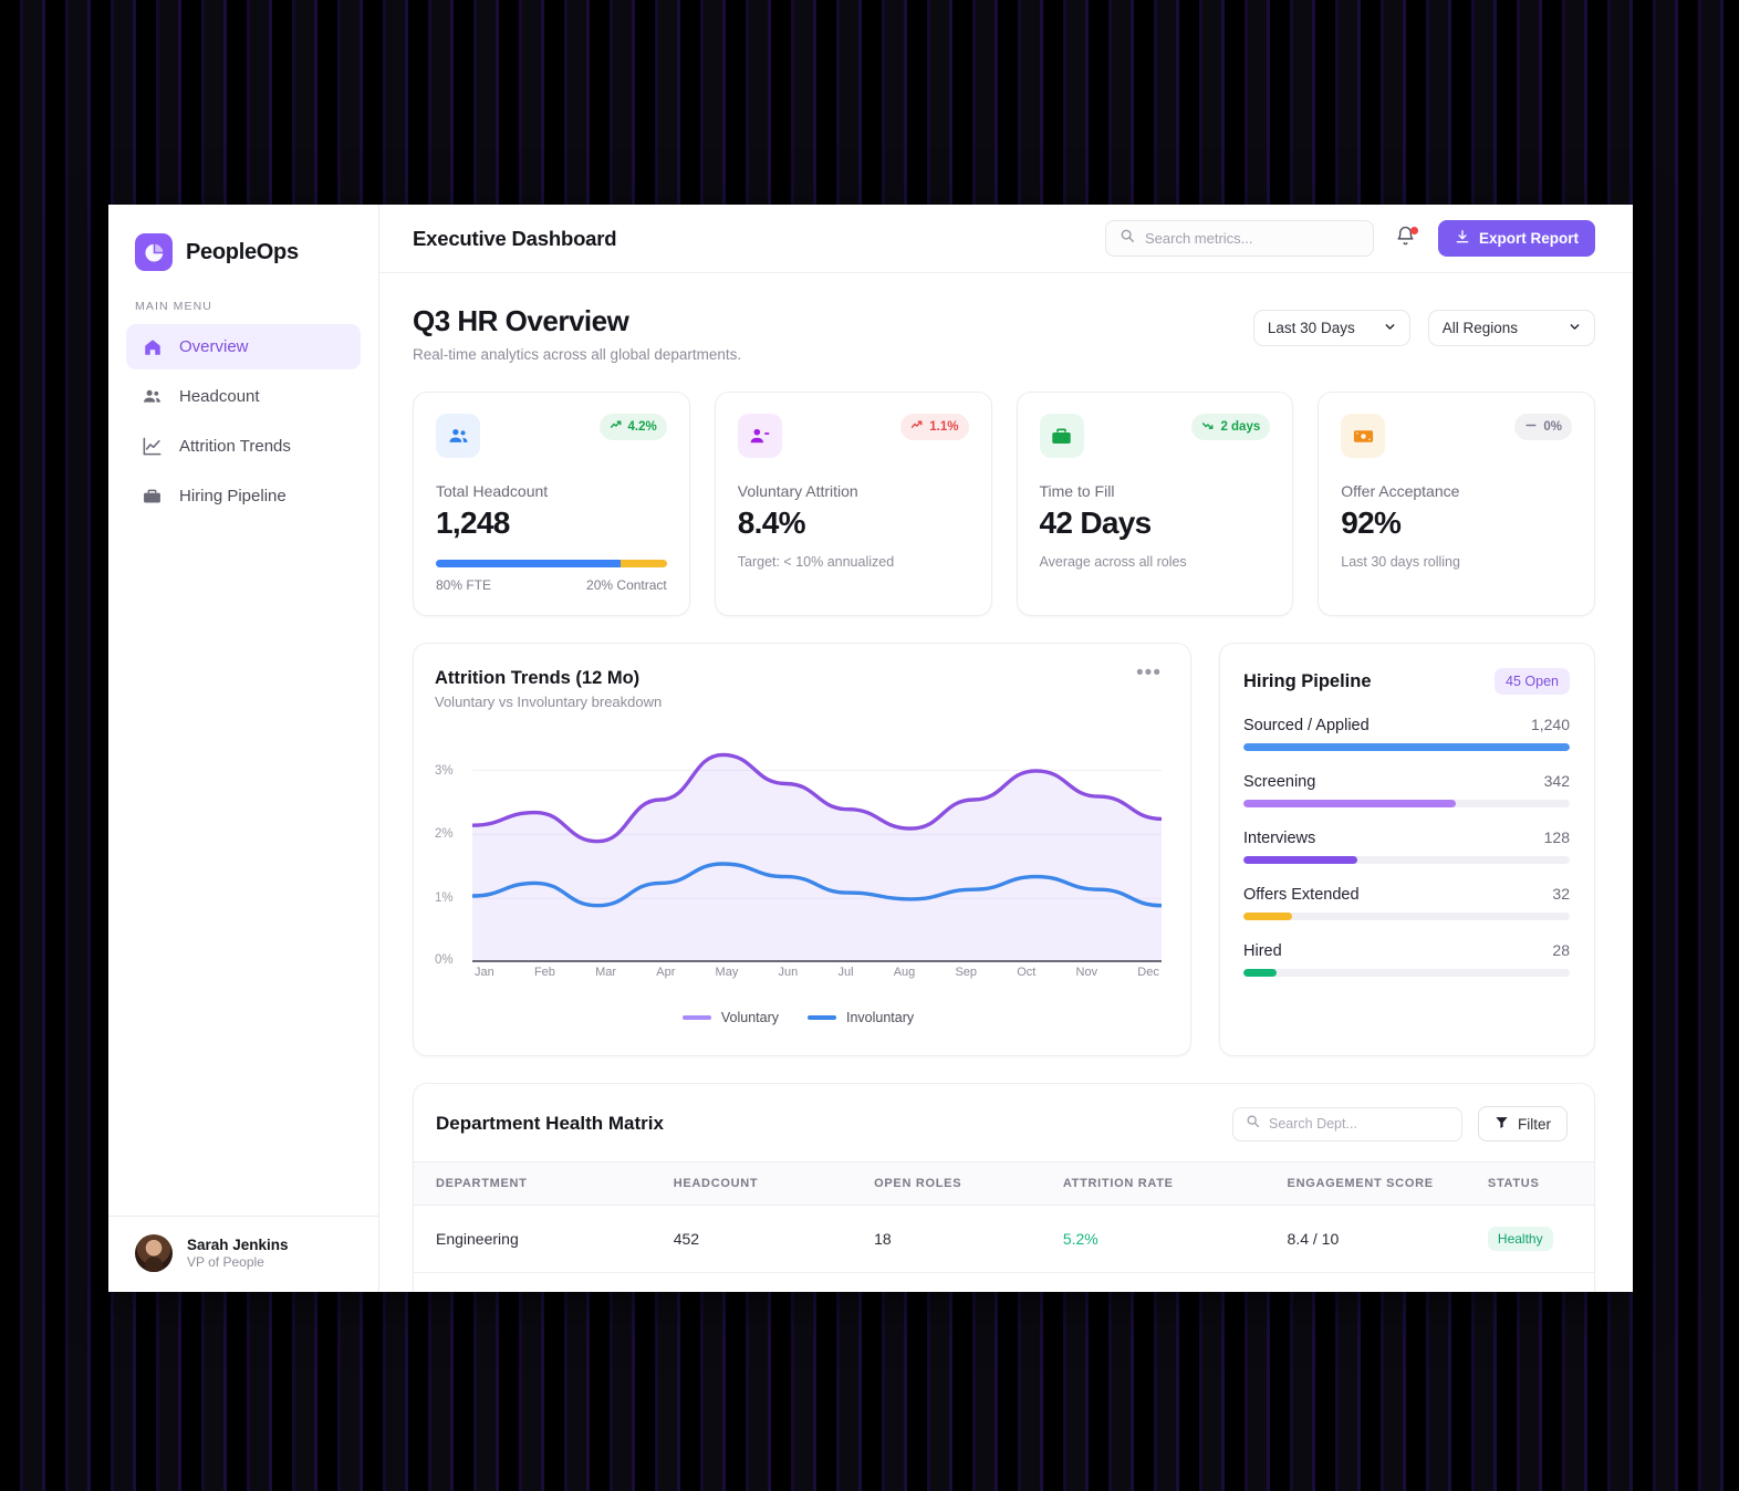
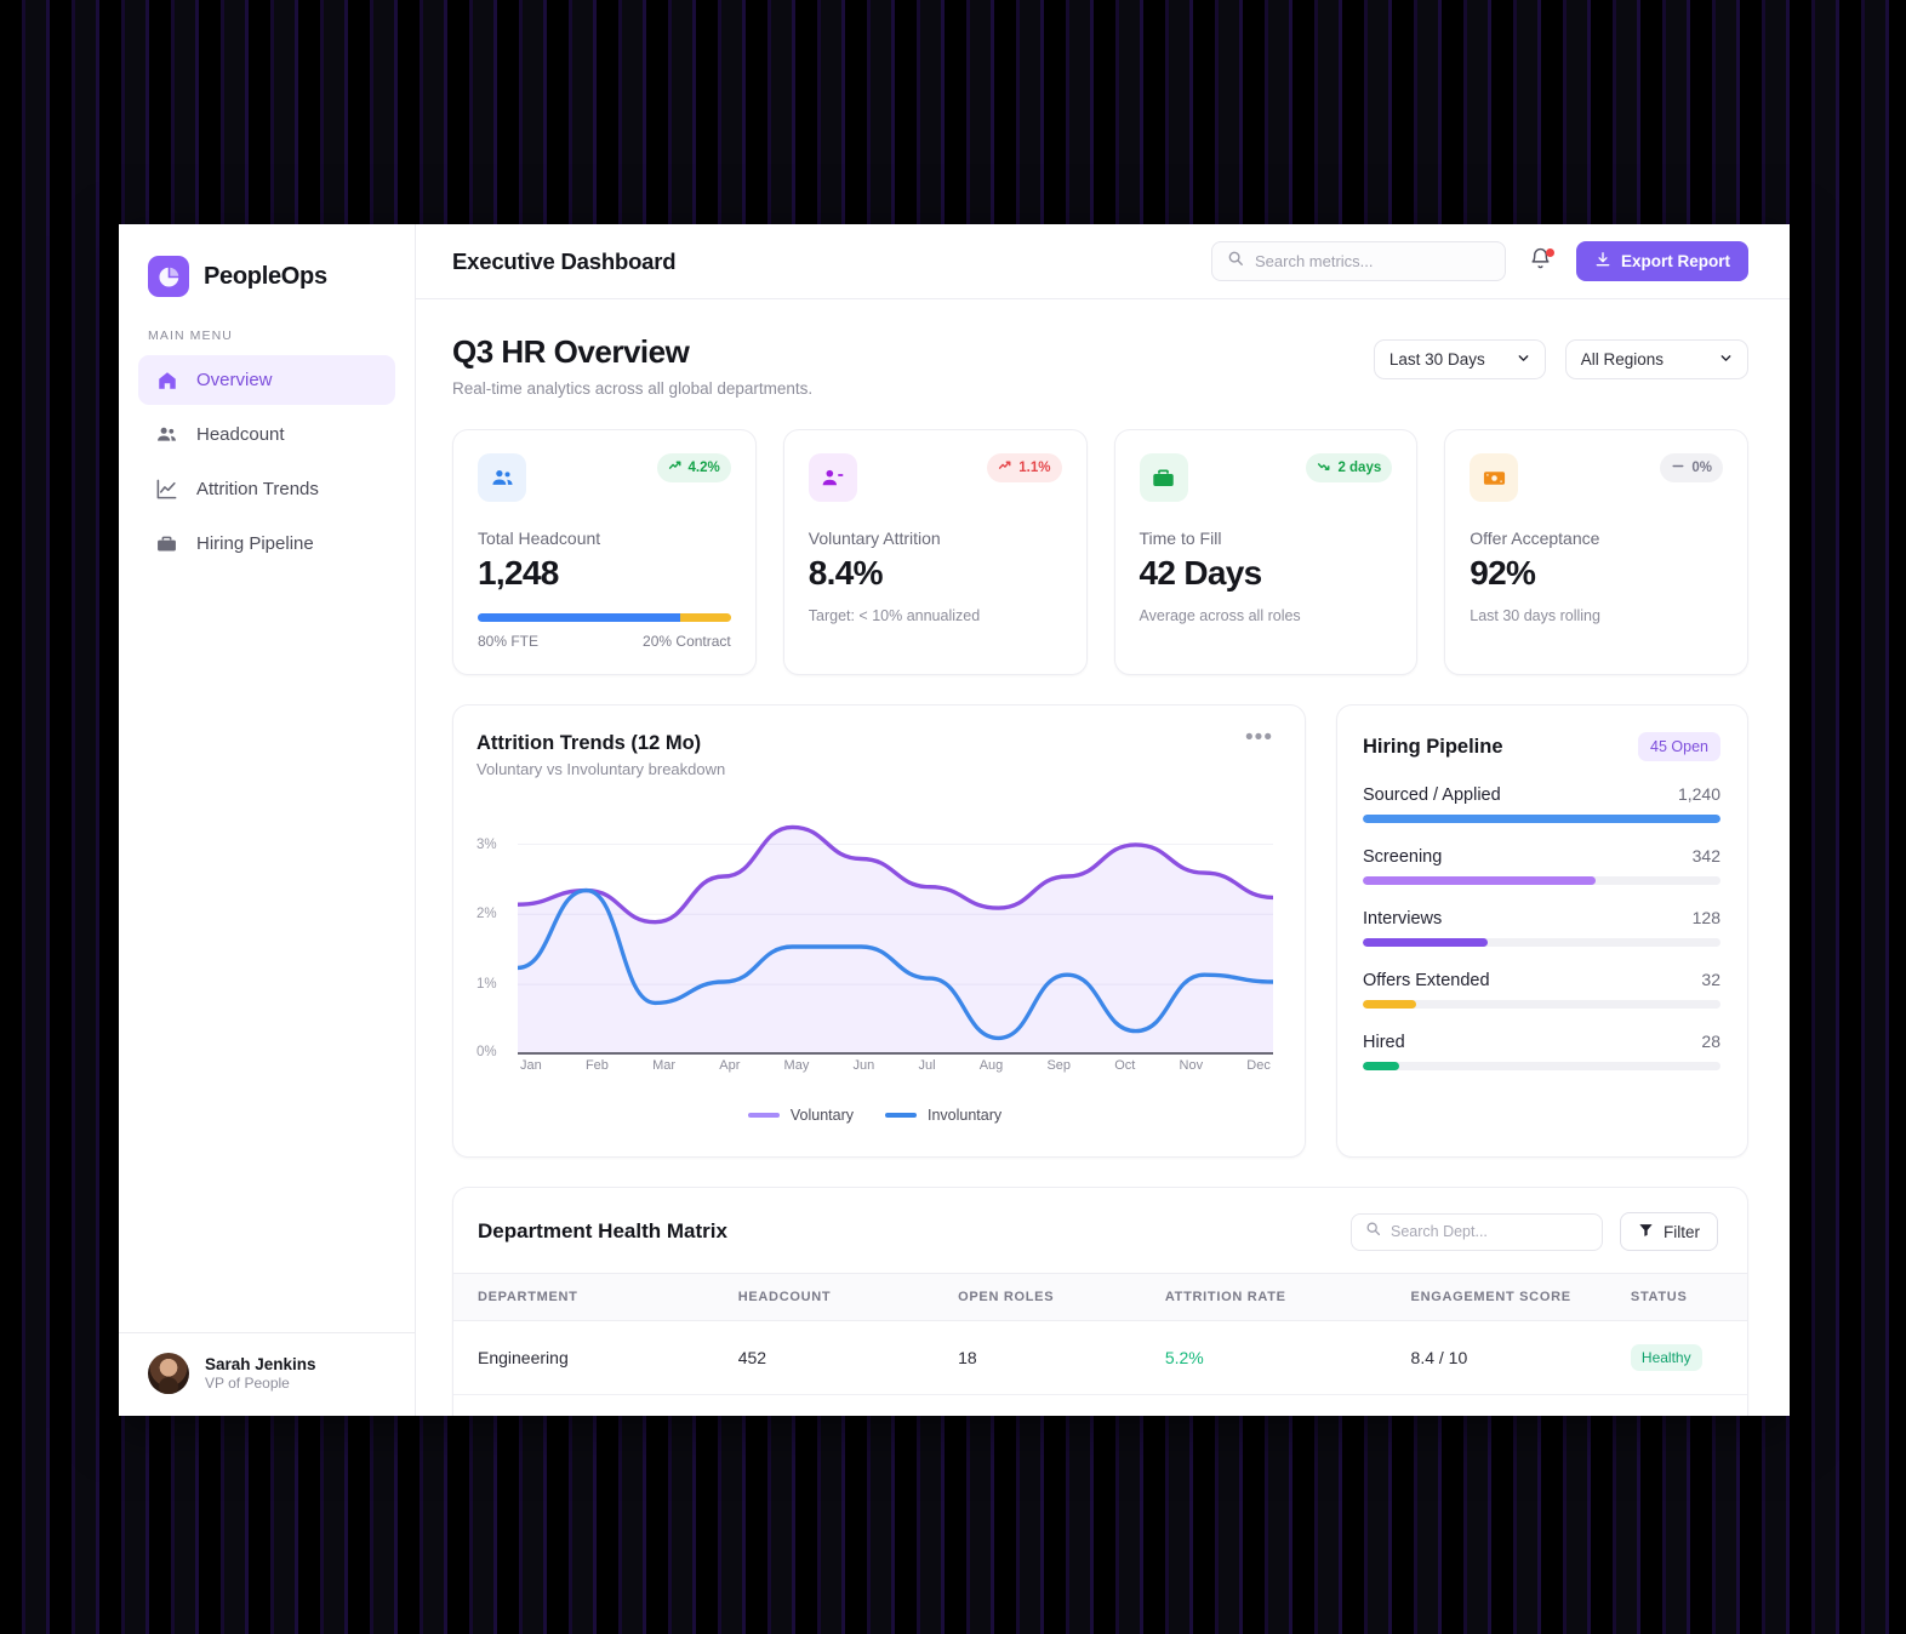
Involuntary/Jan: 1.0% -> 1.2%
Involuntary/Feb: 1.2% -> 2.3%
Involuntary/Mar: 0.8% -> 0.7%
Involuntary/Apr: 1.2% -> 1.0%
Involuntary/Jun: 1.3% -> 1.5%
Involuntary/Aug: 0.9% -> 0.2%
Involuntary/Oct: 1.3% -> 0.3%
Involuntary/Dec: 0.8% -> 1.0%
